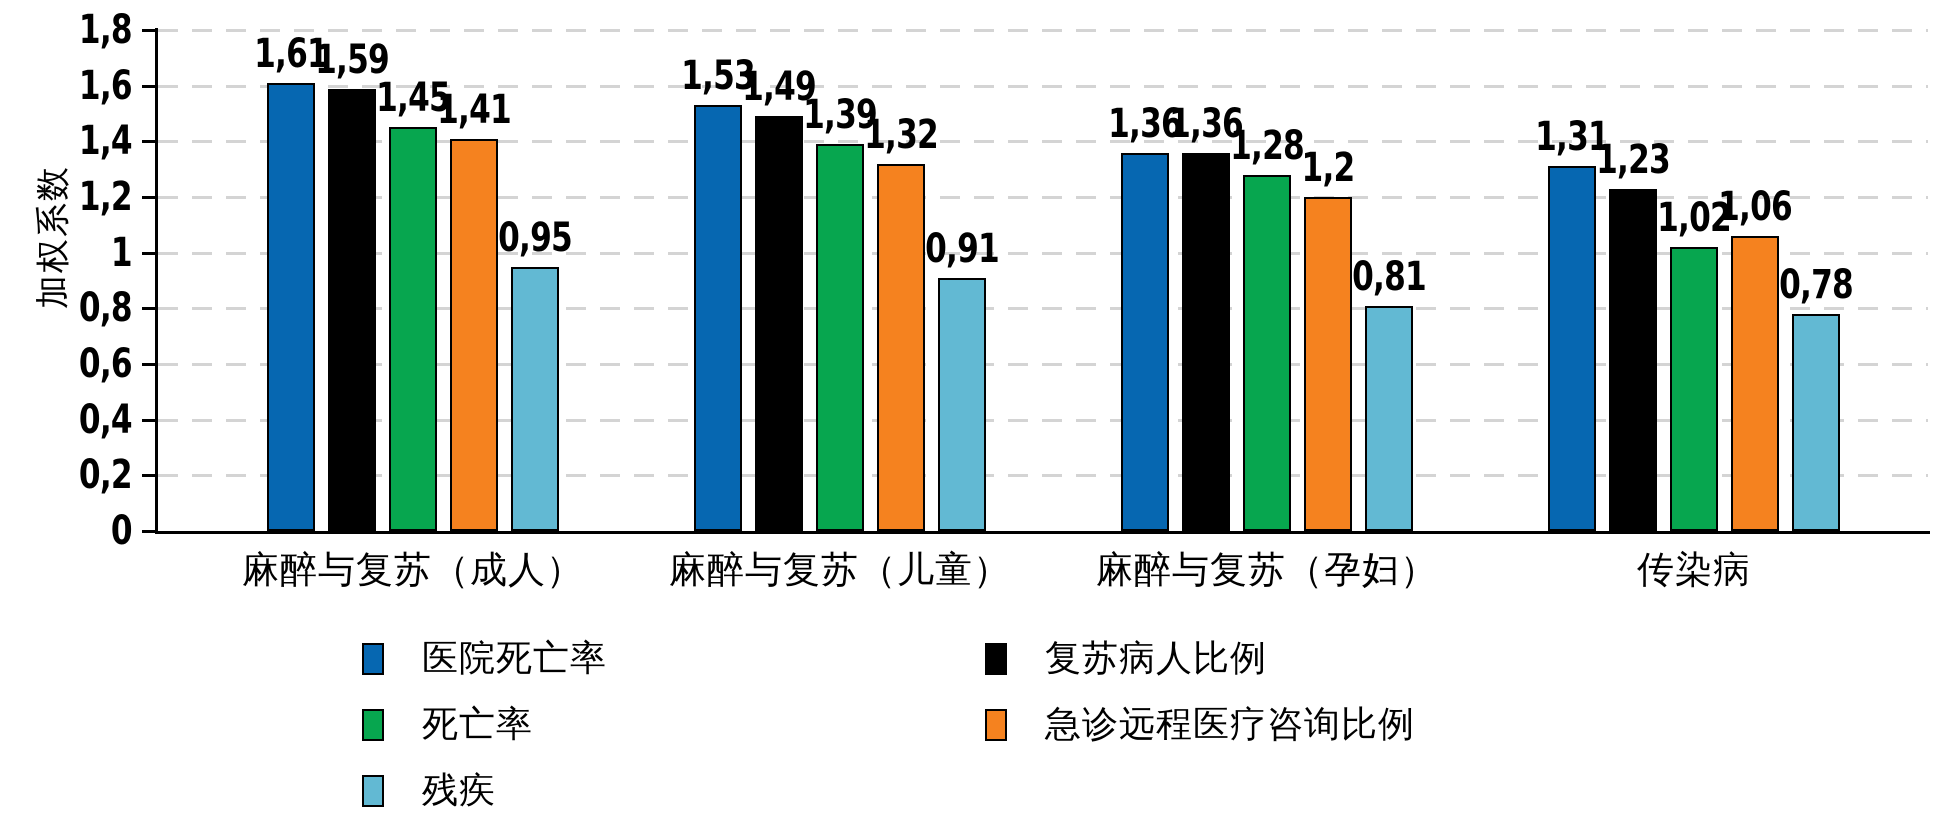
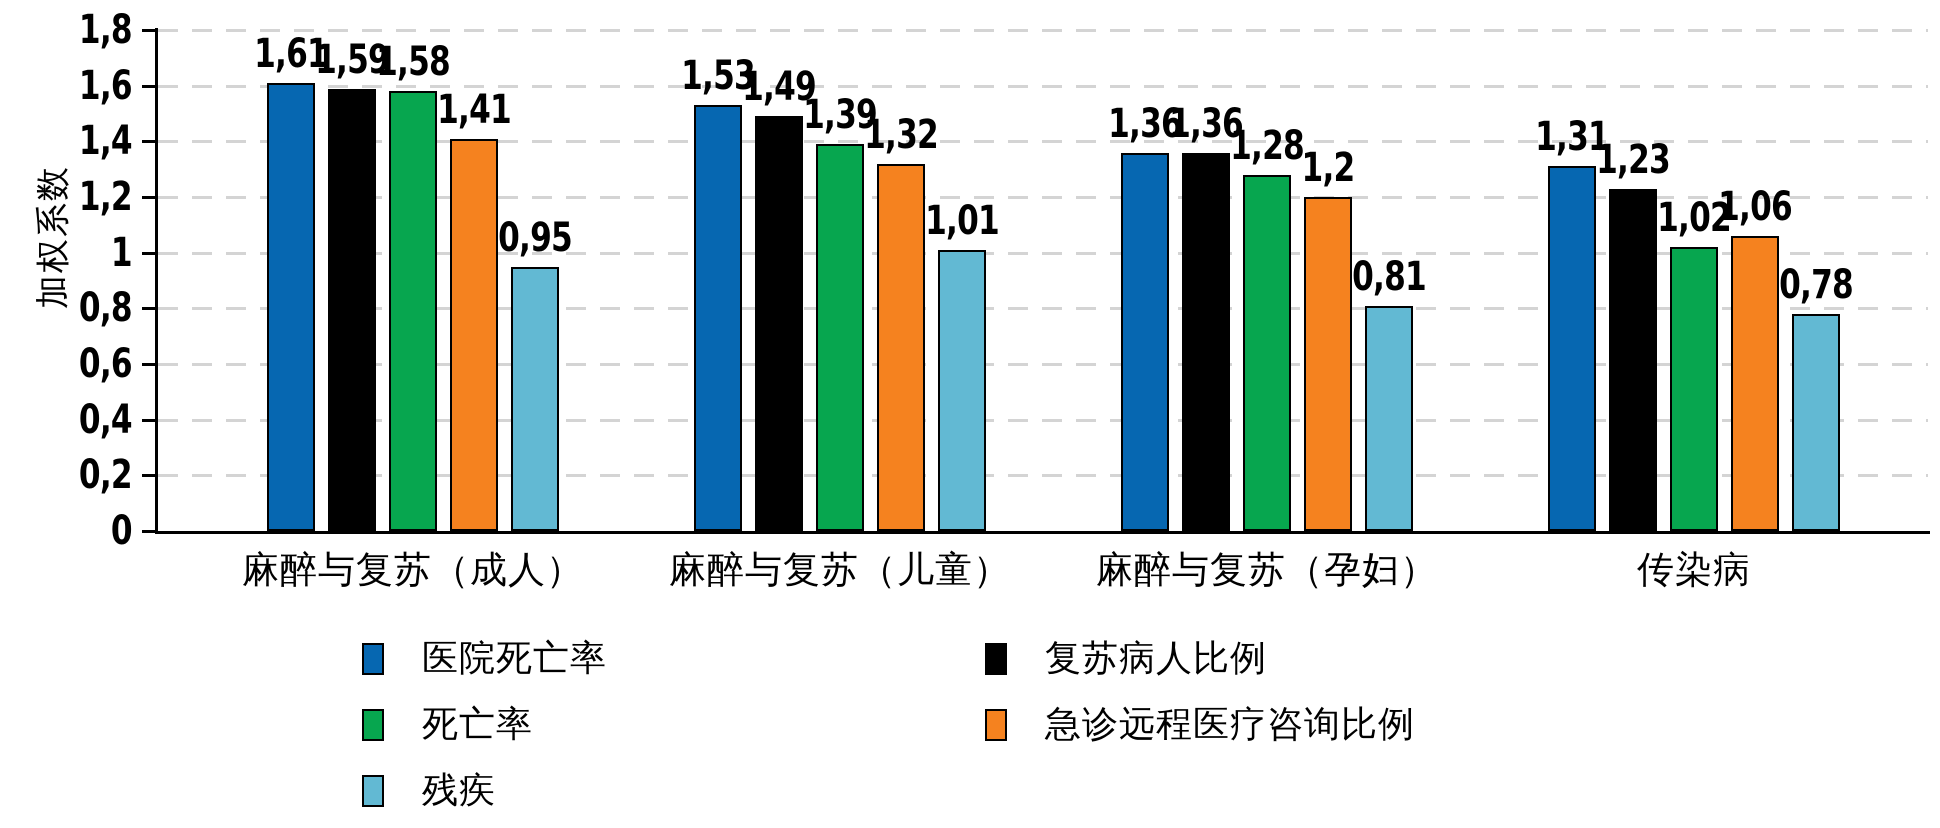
死亡率/麻醉与复苏（成人）: 1,45 -> 1,58
残疾/麻醉与复苏（儿童）: 0,91 -> 1,01
